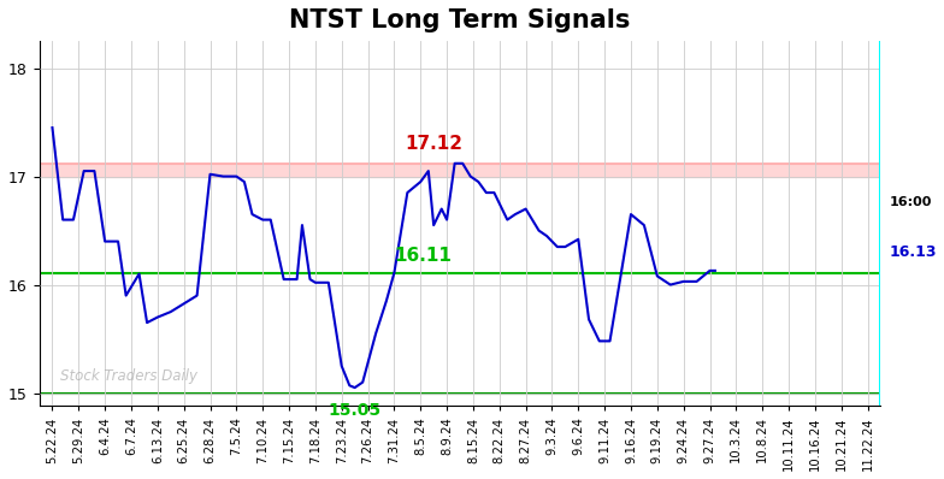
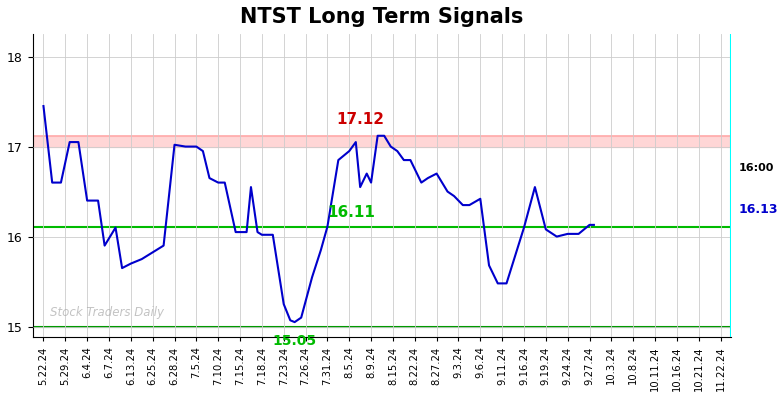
9.16.24: 16.65 -> 16.10
